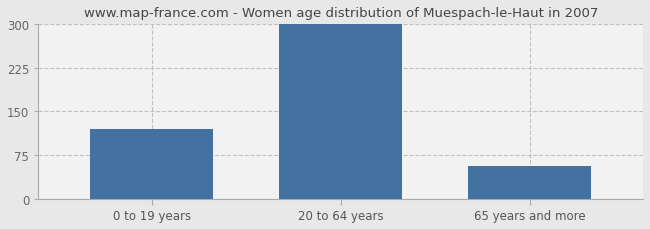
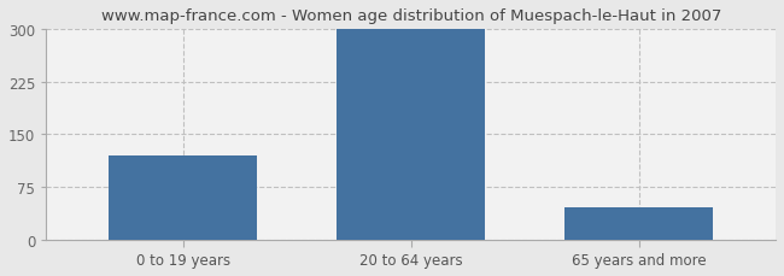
65 years and more: 56 -> 45
